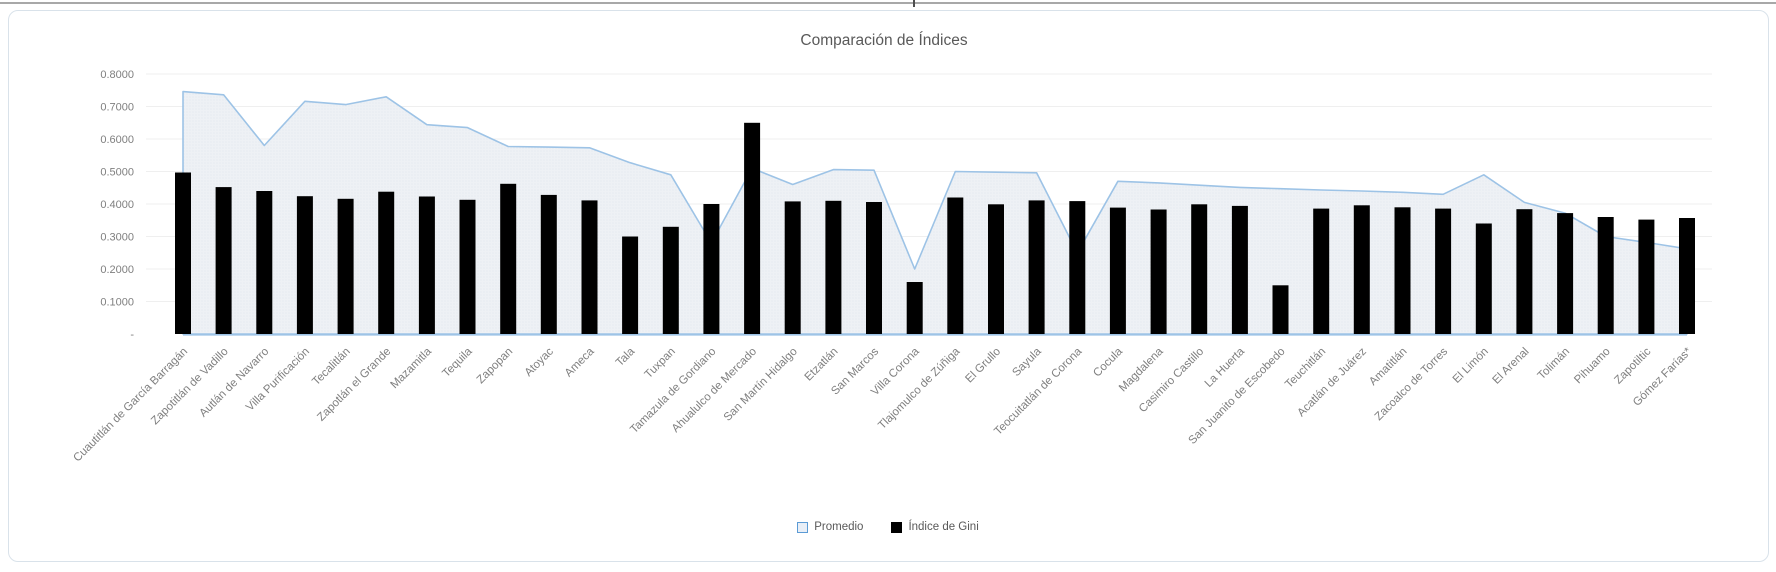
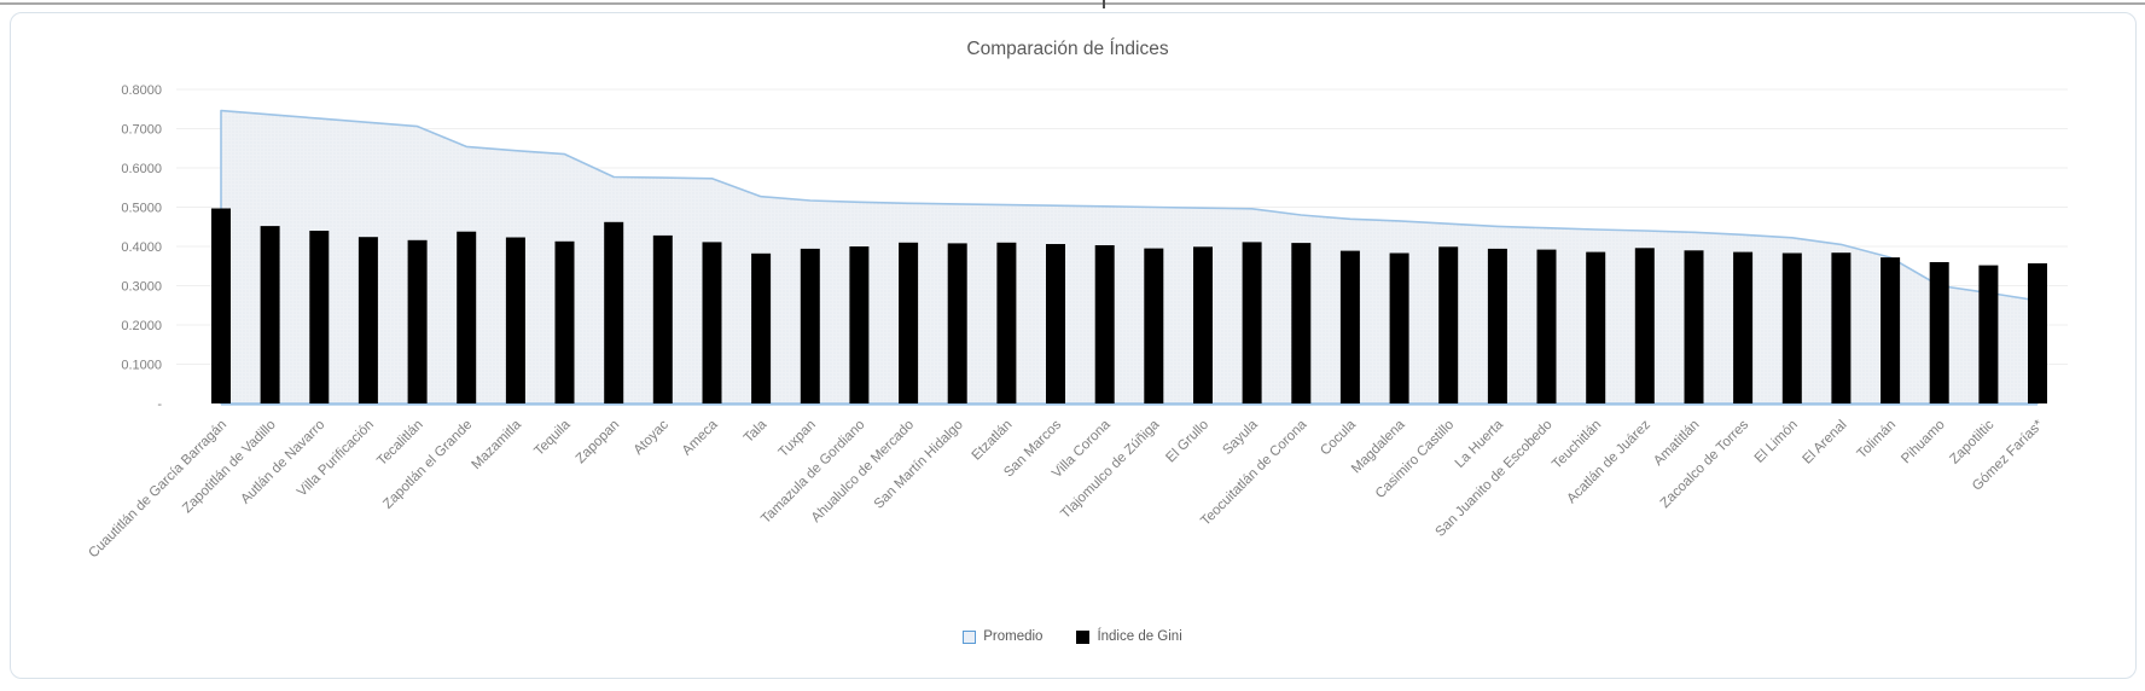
Promedio/Autlán de Navarro: 0.58 -> 0.73
Promedio/Zapotlán el Grande: 0.73 -> 0.65
Índice de Gini/Tala: 0.30 -> 0.38
Promedio/Tuxpan: 0.49 -> 0.52
Índice de Gini/Tuxpan: 0.33 -> 0.39
Promedio/Tamazula de Gordiano: 0.28 -> 0.51
Índice de Gini/Ahualulco de Mercado: 0.65 -> 0.41
Promedio/San Martín Hidalgo: 0.46 -> 0.51
Promedio/Villa Corona: 0.20 -> 0.50
Índice de Gini/Villa Corona: 0.16 -> 0.40
Índice de Gini/Tlajomulco de Zúñiga: 0.42 -> 0.40
Promedio/Teocuitatlán de Corona: 0.25 -> 0.48
Índice de Gini/San Juanito de Escobedo: 0.15 -> 0.39
Promedio/El Limón: 0.49 -> 0.42
Índice de Gini/El Limón: 0.34 -> 0.38
